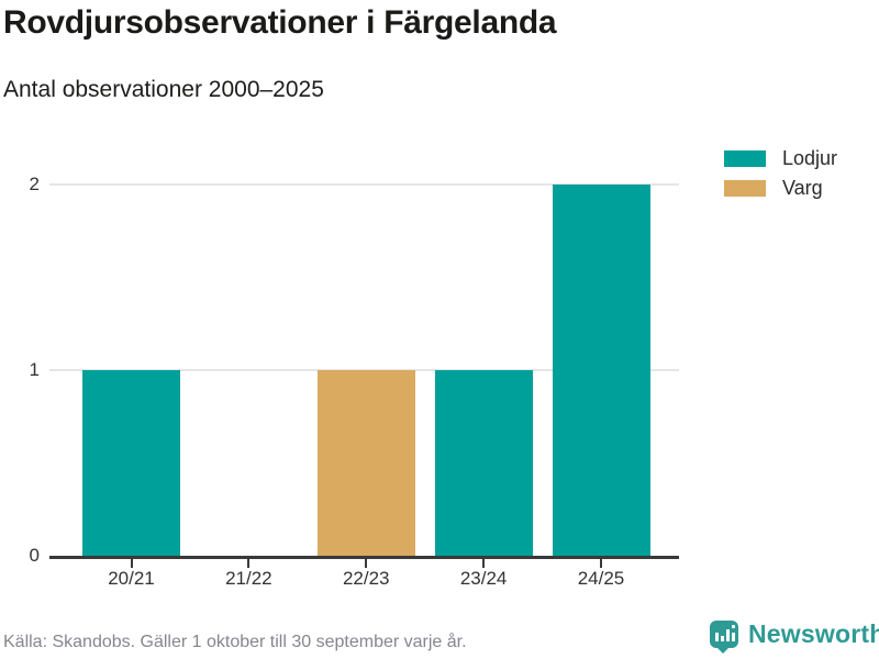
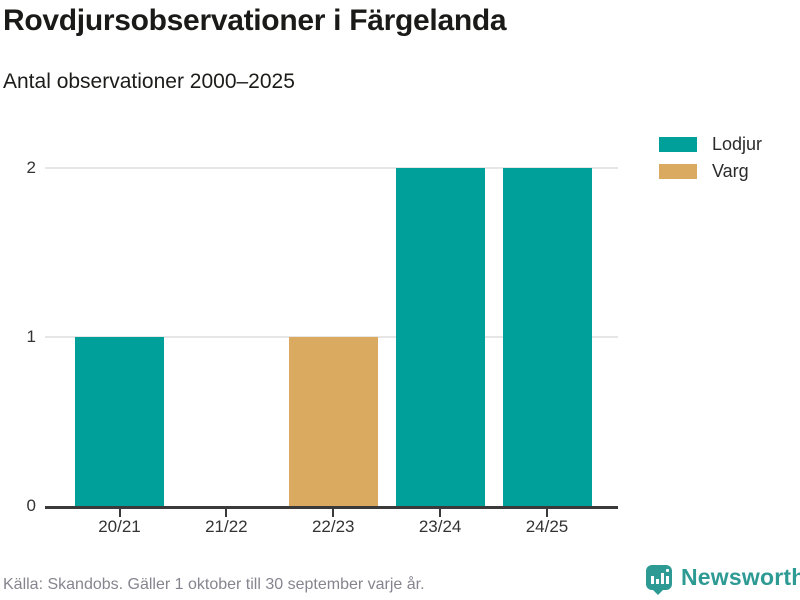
Lodjur/23/24: 1 -> 2
